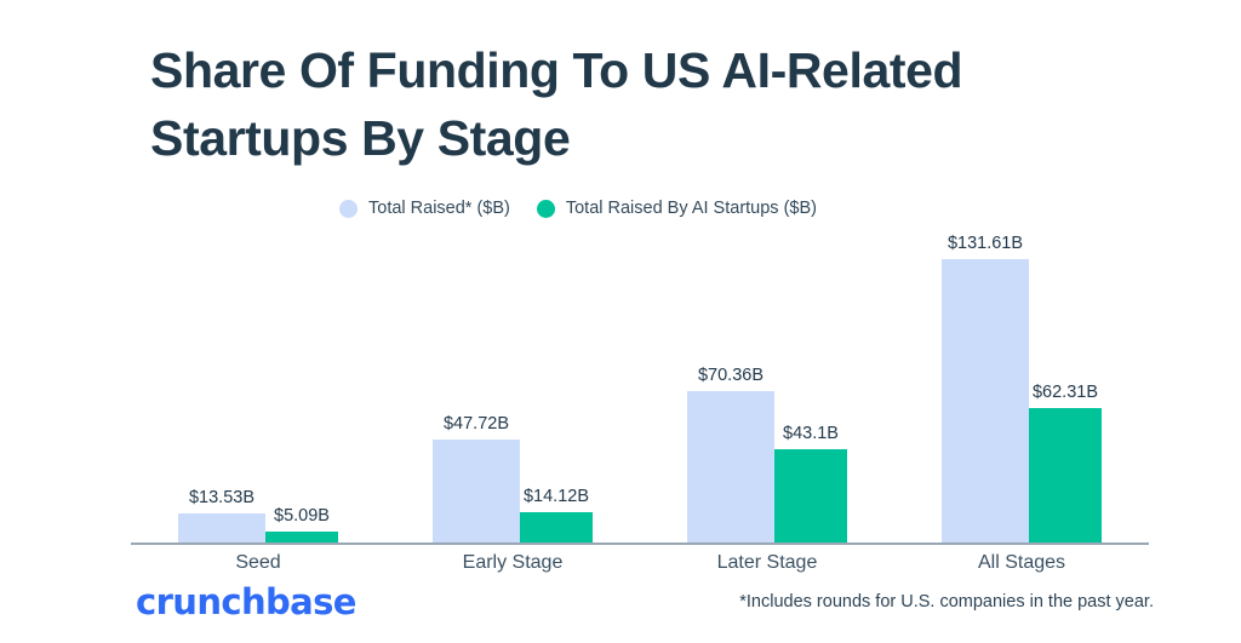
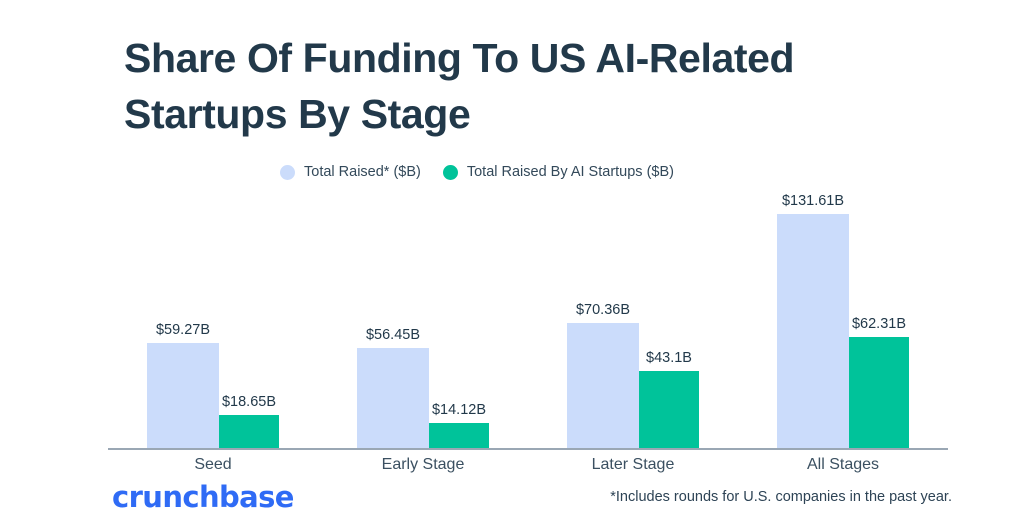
Total Raised* ($B)/Seed: $13.53B -> $59.27B
Total Raised By AI Startups ($B)/Seed: $5.09B -> $18.65B
Total Raised* ($B)/Early Stage: $47.72B -> $56.45B
